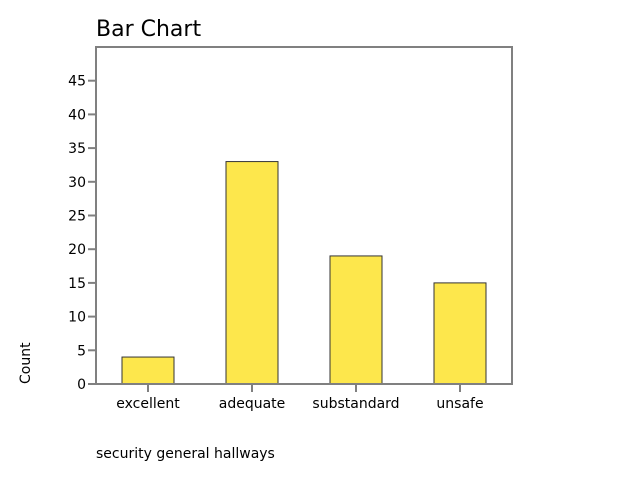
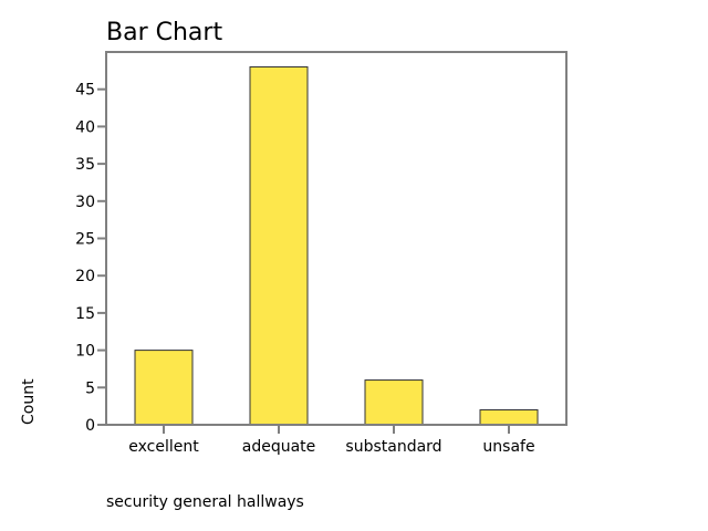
excellent: 4 -> 10
adequate: 33 -> 48
substandard: 19 -> 6
unsafe: 15 -> 2
